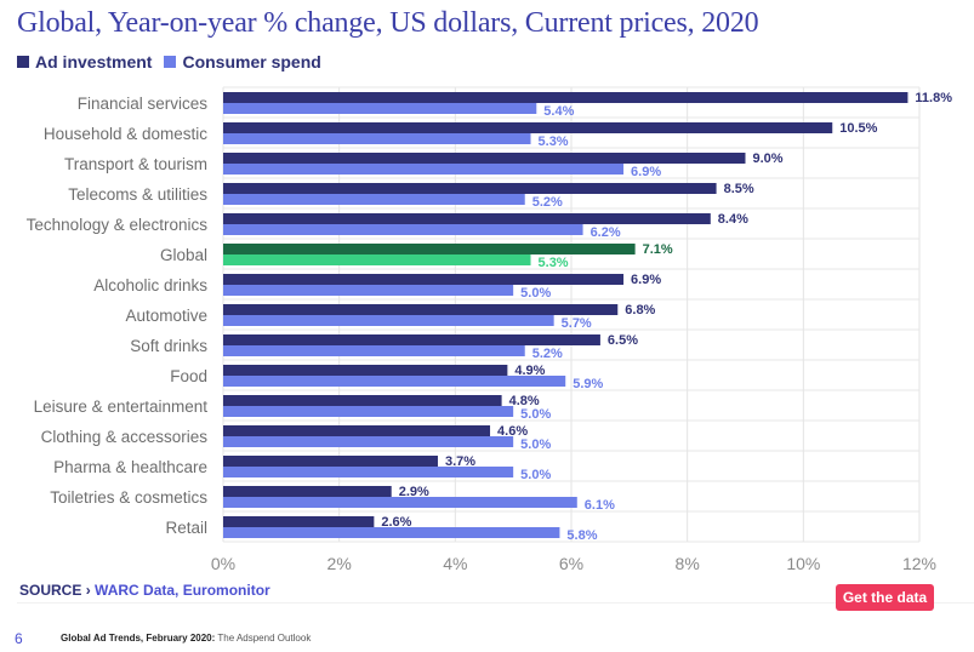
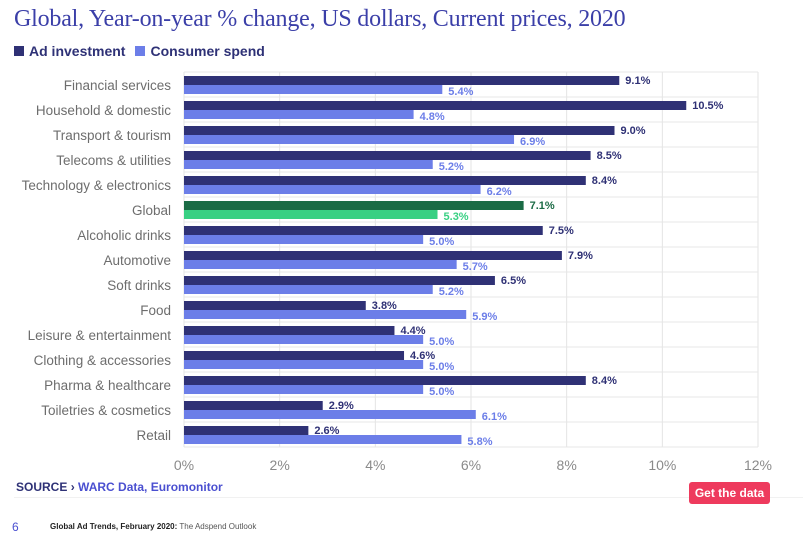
Ad investment/Financial services: 11.8% -> 9.1%
Consumer spend/Household & domestic: 5.3% -> 4.8%
Ad investment/Alcoholic drinks: 6.9% -> 7.5%
Ad investment/Automotive: 6.8% -> 7.9%
Ad investment/Food: 4.9% -> 3.8%
Ad investment/Leisure & entertainment: 4.8% -> 4.4%
Ad investment/Pharma & healthcare: 3.7% -> 8.4%
